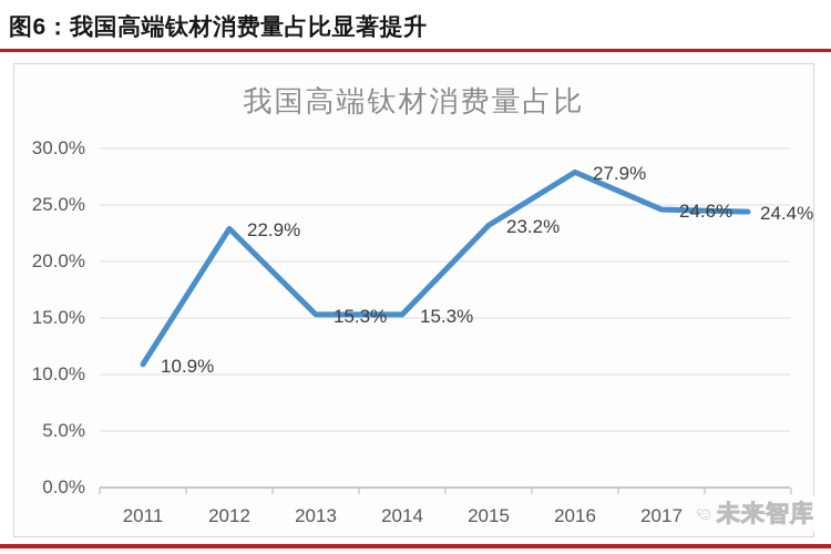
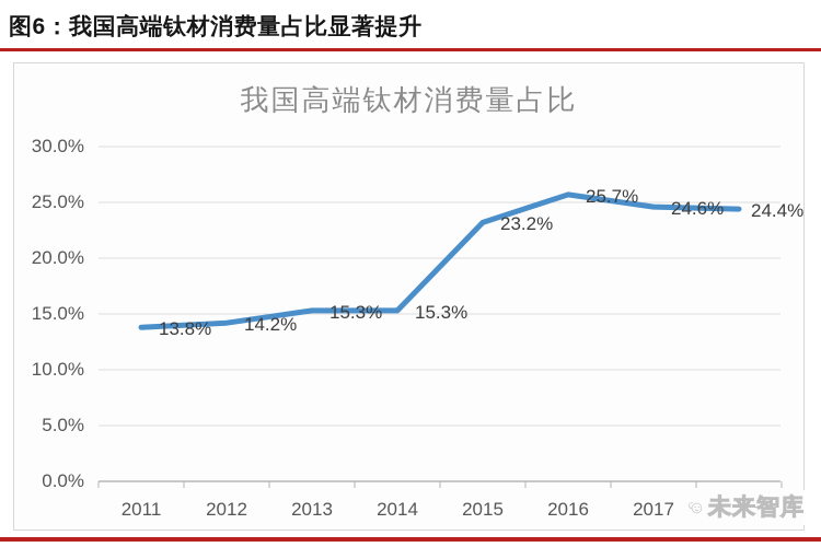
2011: 10.9% -> 13.8%
2012: 22.9% -> 14.2%
2016: 27.9% -> 25.7%
